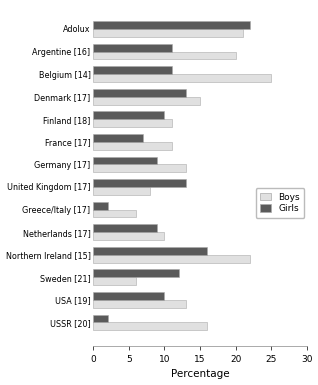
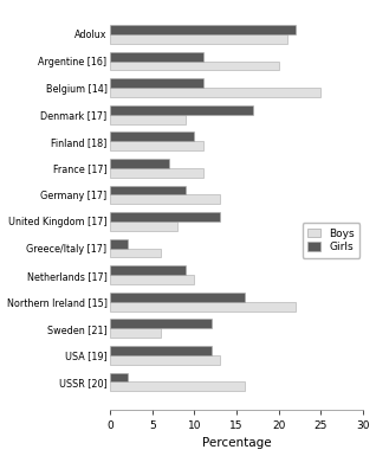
Girls/Denmark [17]: 13 -> 17
Boys/Denmark [17]: 15 -> 9
Girls/USA [19]: 10 -> 12
